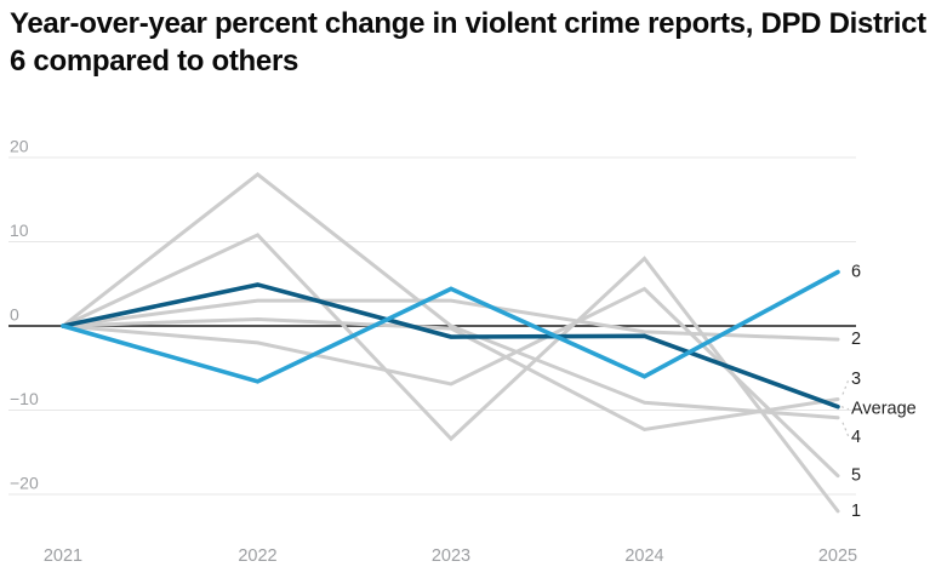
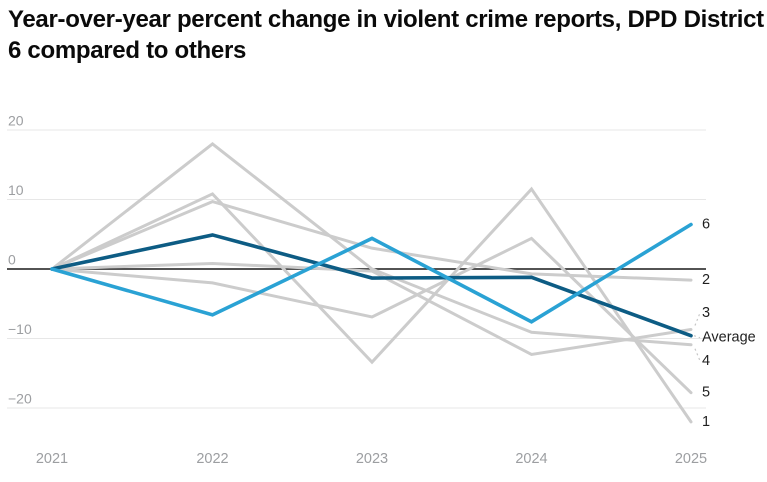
2/2022: 3 -> 10
1/2024: 8 -> 12
6/2024: -6 -> -8
